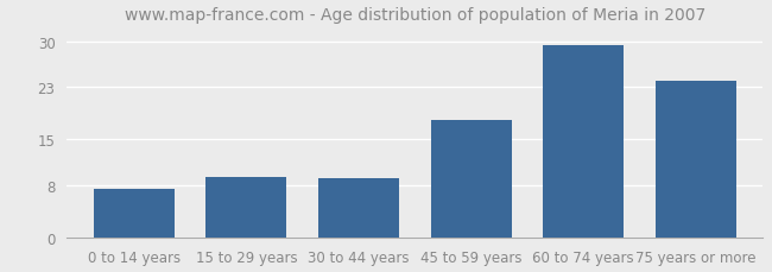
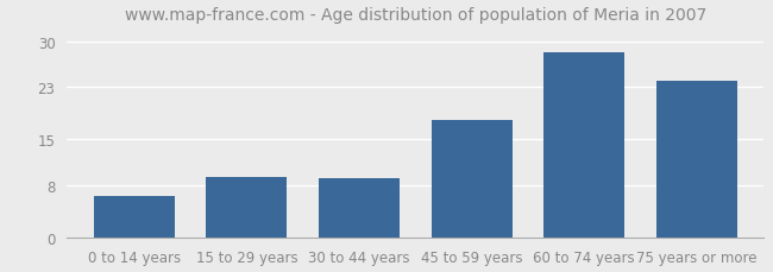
0 to 14 years: 7.5 -> 6.4
60 to 74 years: 29.5 -> 28.4
